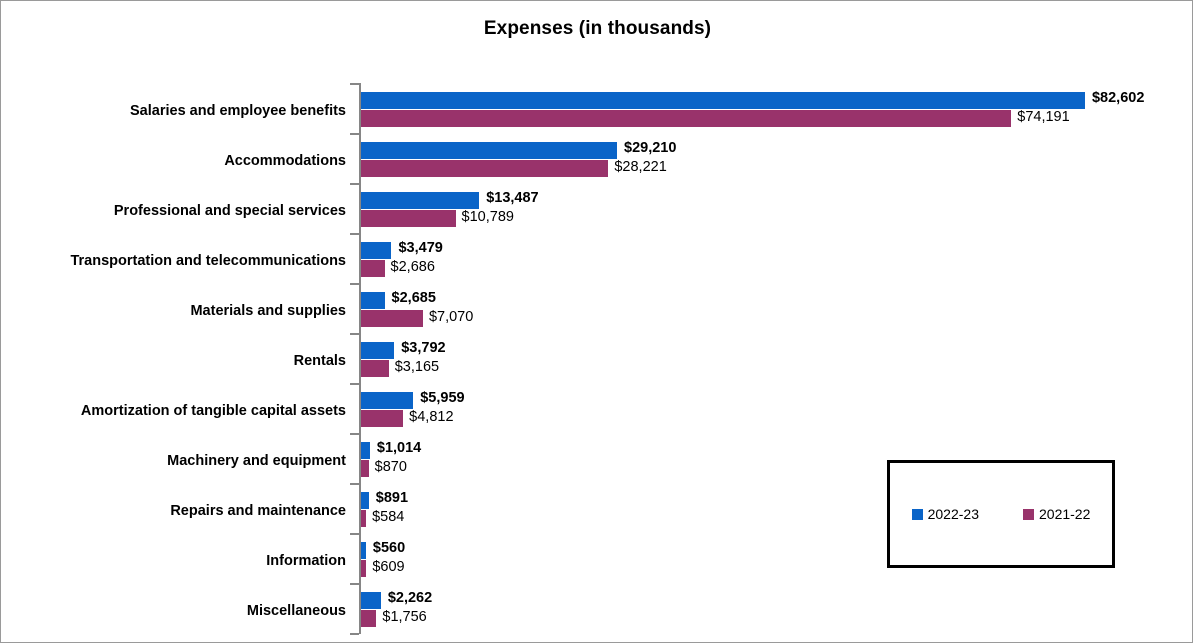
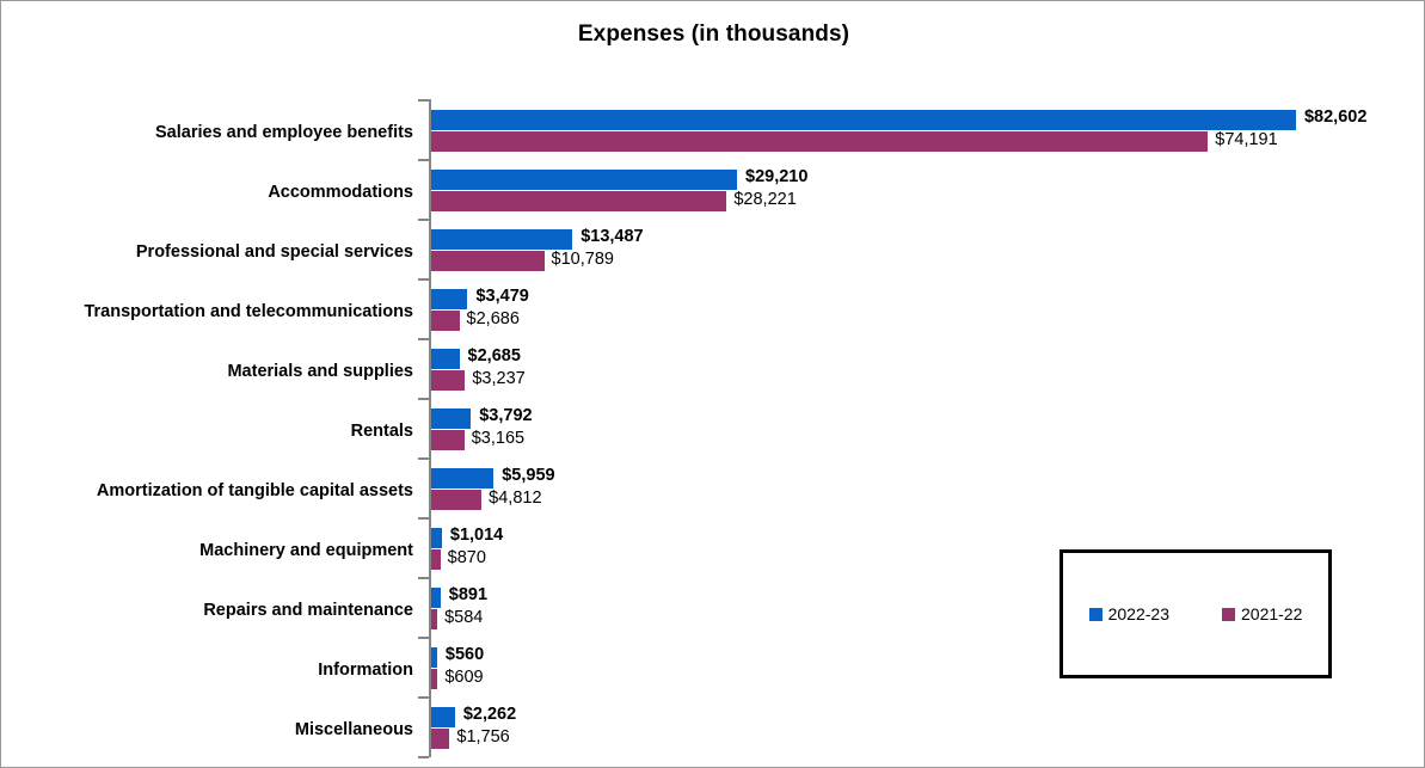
2021-22/Materials and supplies: $7,070 -> $3,237
